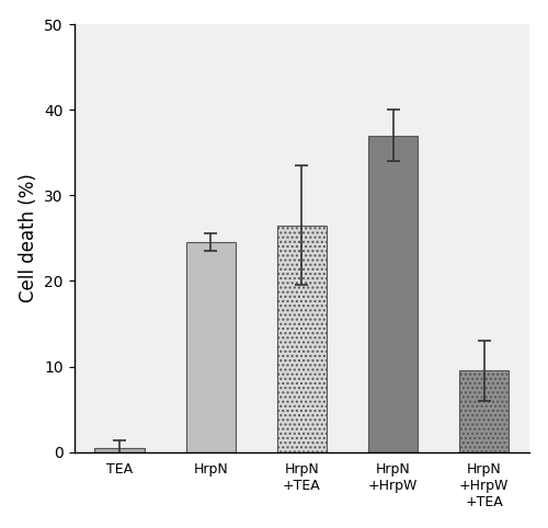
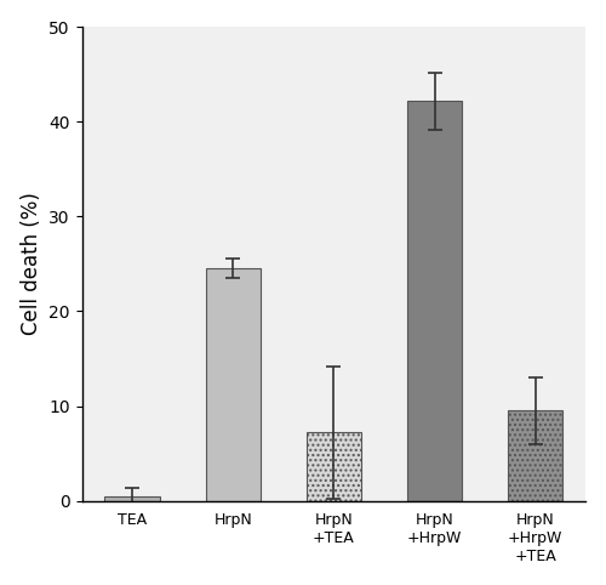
HrpN +TEA: 26.5 -> 7.2
HrpN +HrpW: 37.0 -> 42.2
